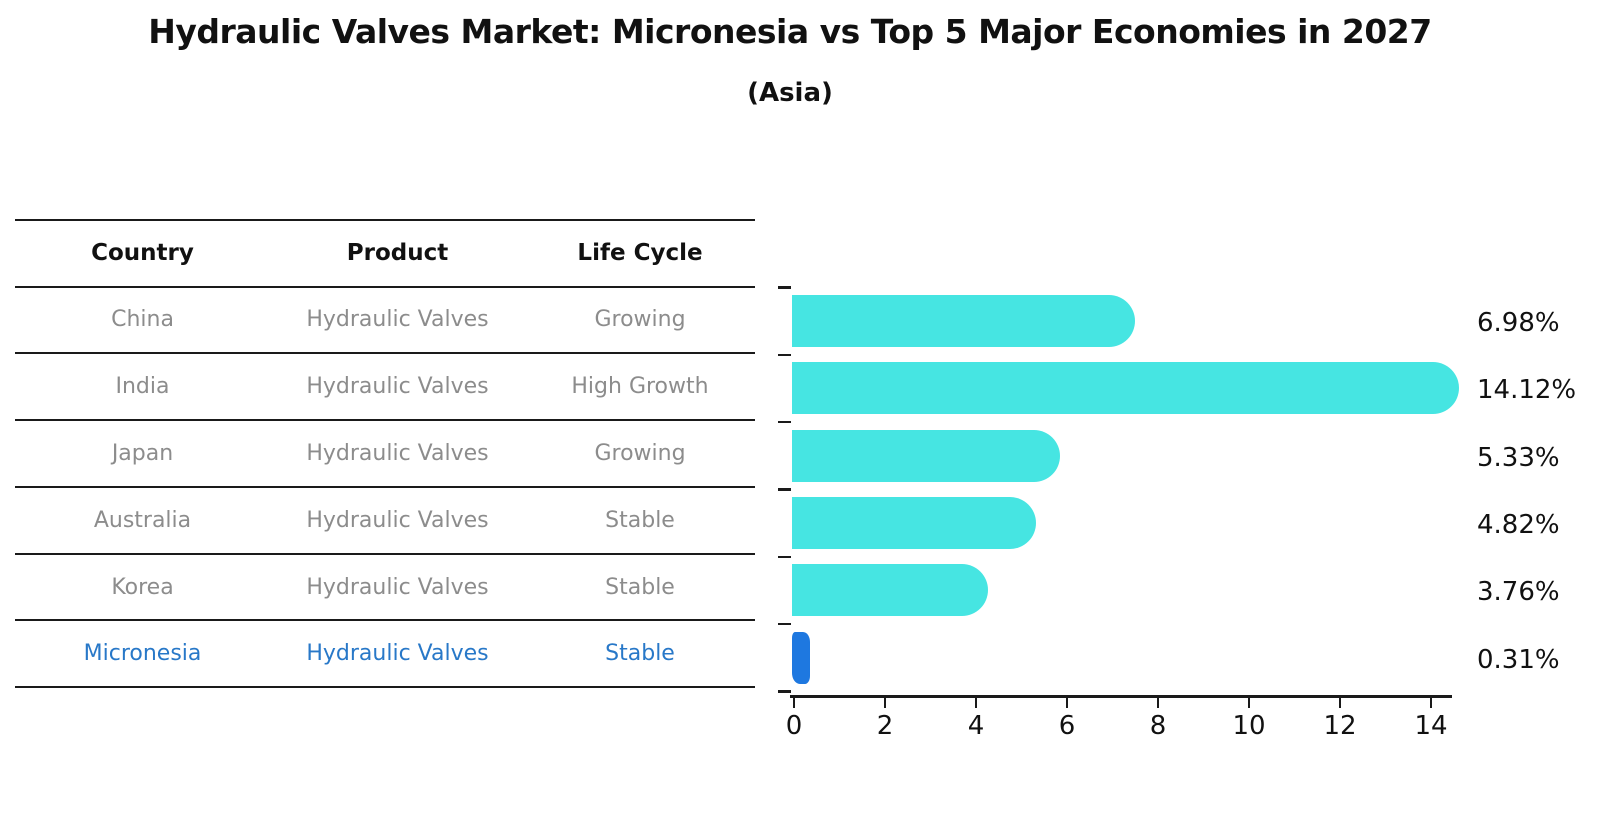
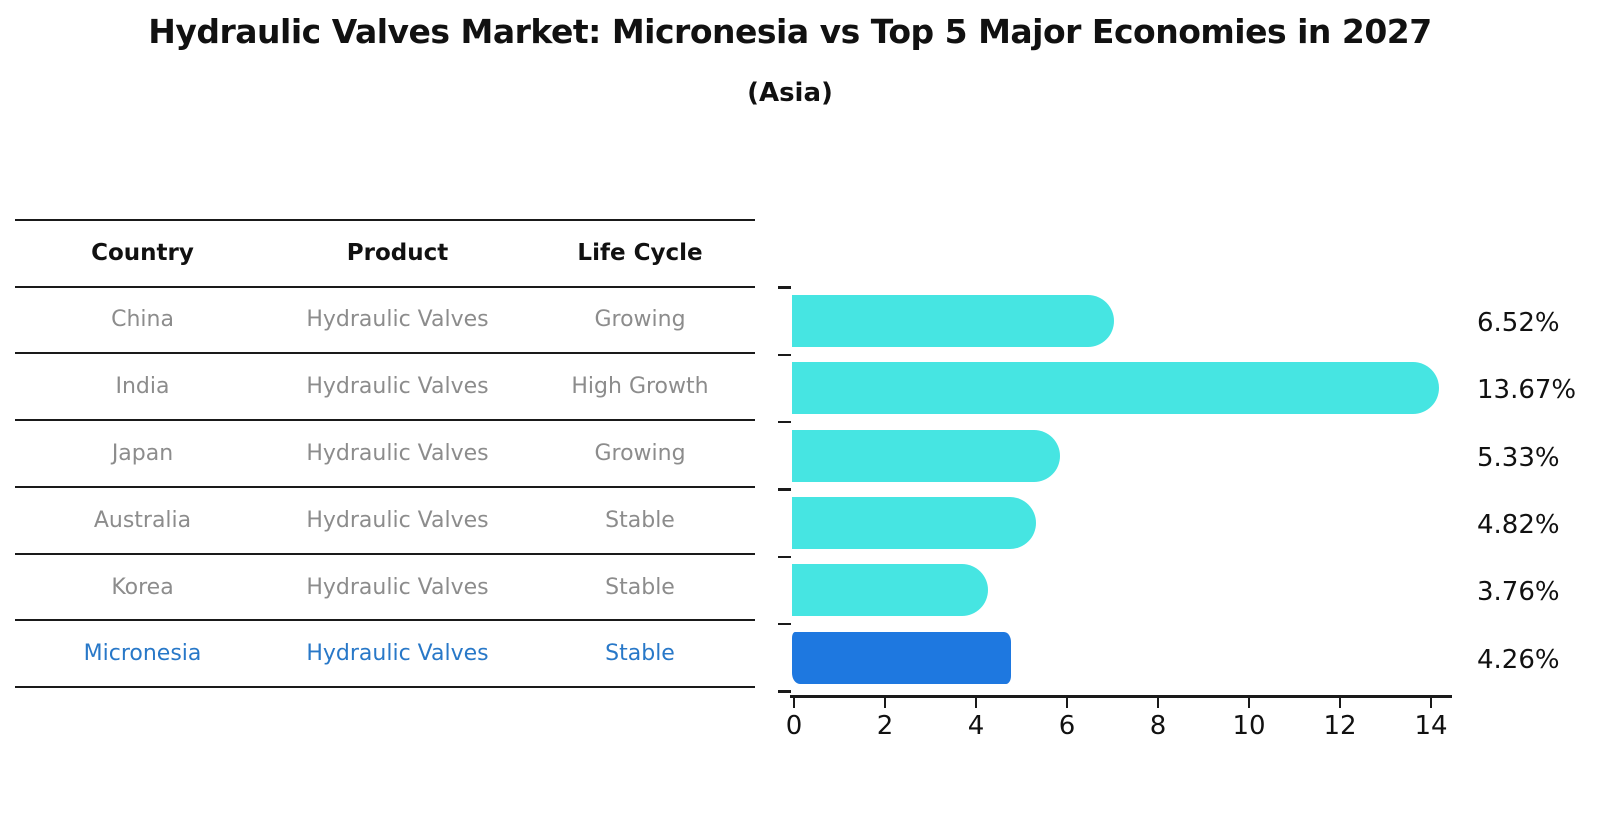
China: 6.98% -> 6.52%
India: 14.12% -> 13.67%
Micronesia: 0.31% -> 4.26%
